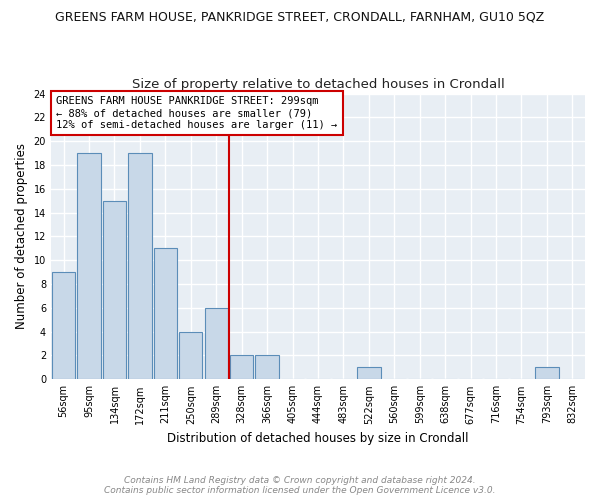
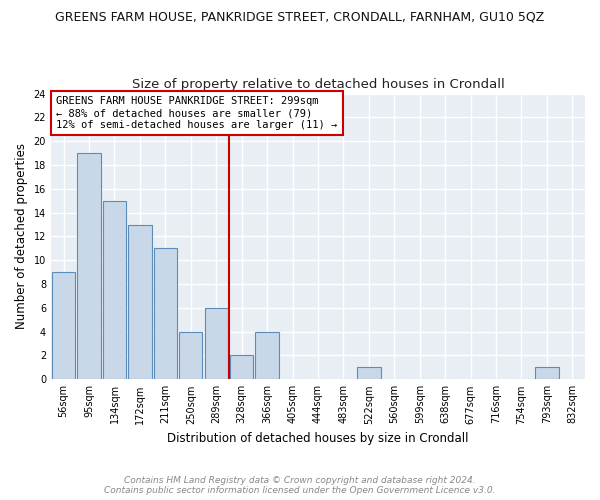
172sqm: 19 -> 13
366sqm: 2 -> 4
